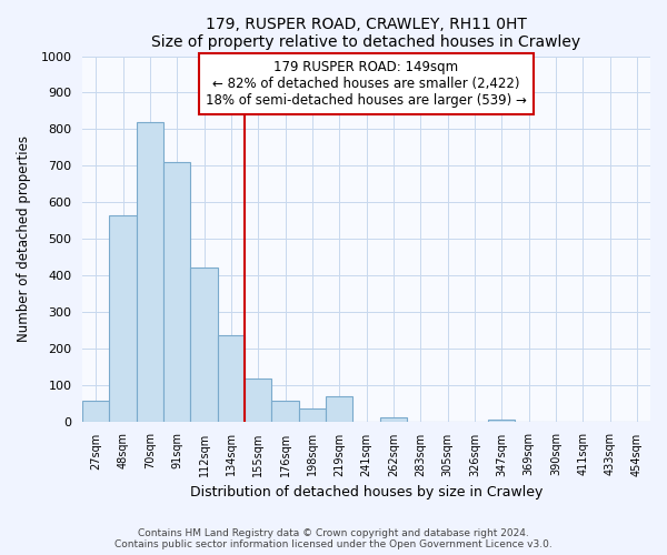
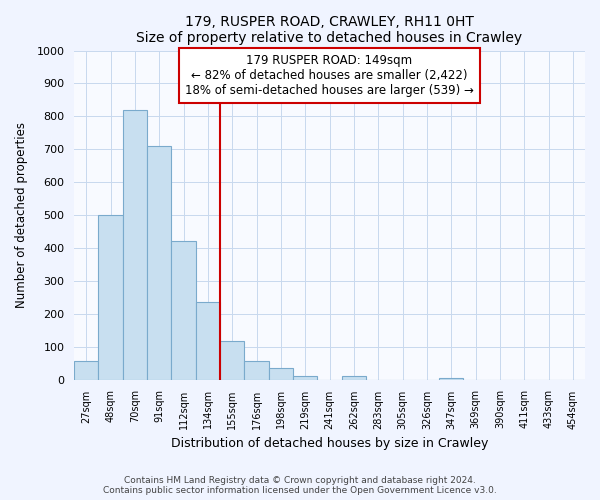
48sqm: 565 -> 500
219sqm: 70 -> 12
